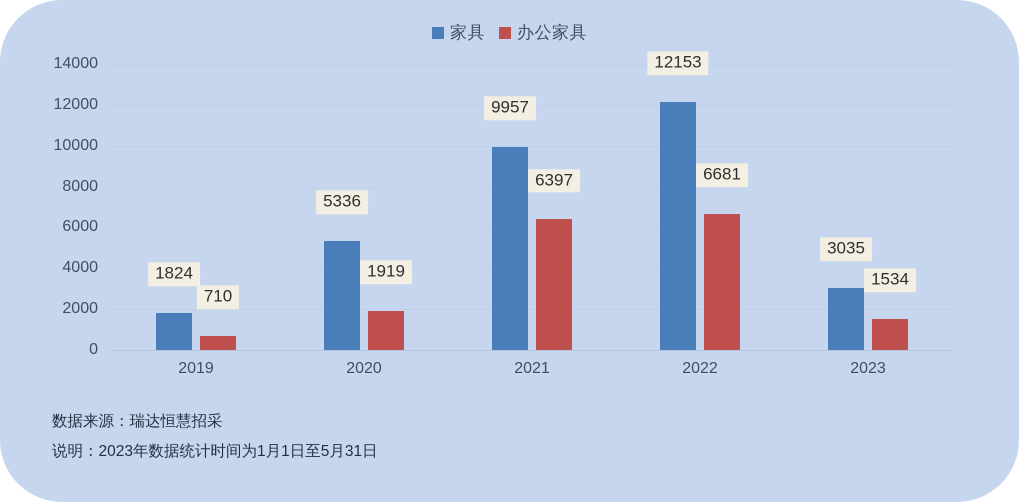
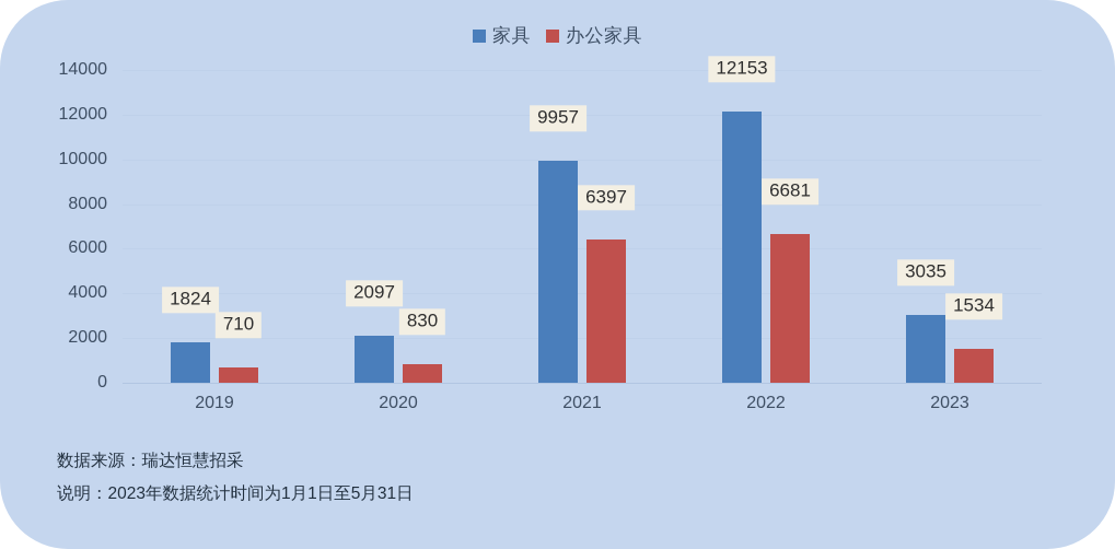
家具/2020: 5336 -> 2097
办公家具/2020: 1919 -> 830
